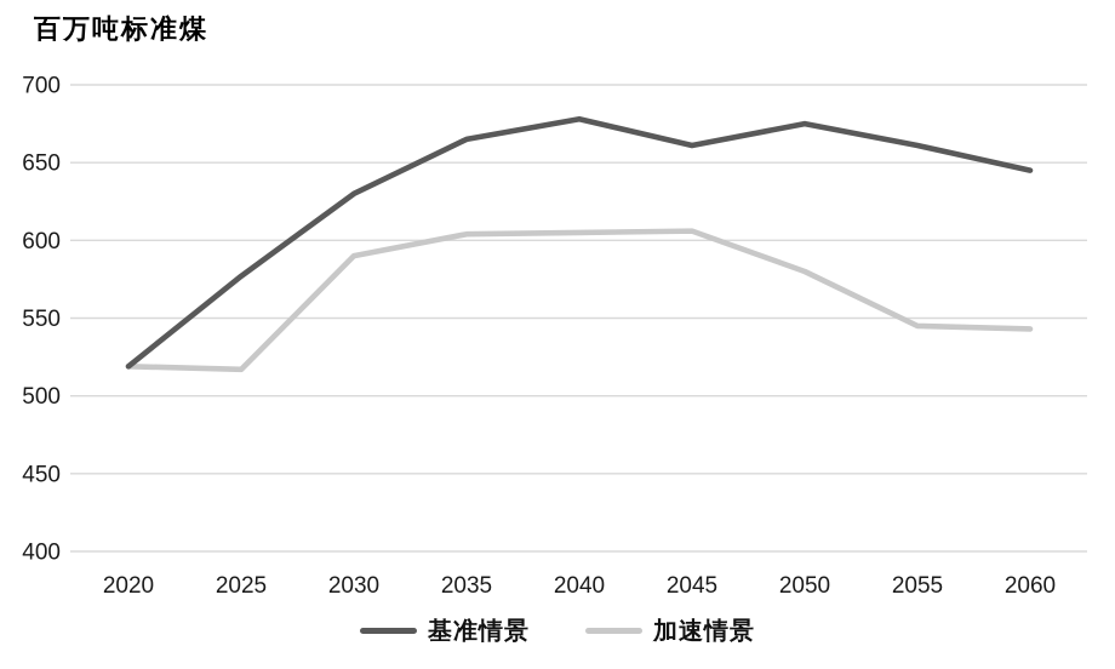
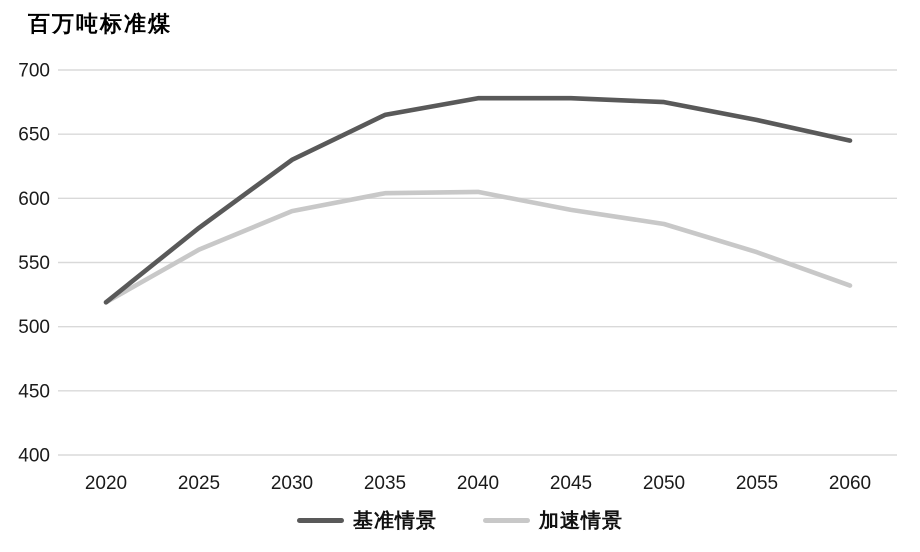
加速情景/2025: 517 -> 560
基准情景/2045: 661 -> 678
加速情景/2045: 606 -> 591
加速情景/2055: 545 -> 558
加速情景/2060: 543 -> 532
